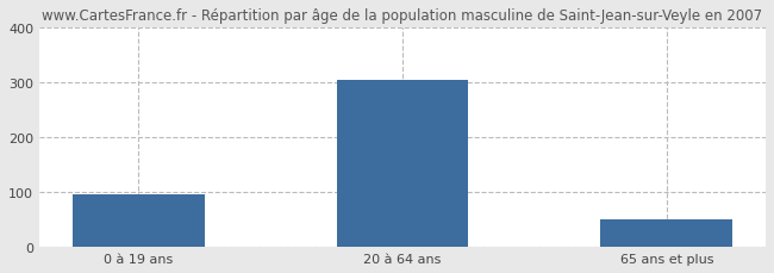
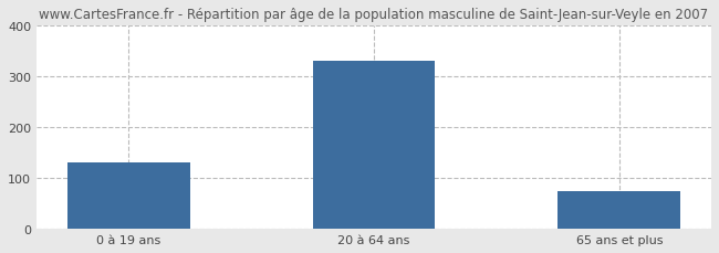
0 à 19 ans: 95 -> 130
20 à 64 ans: 305 -> 330
65 ans et plus: 50 -> 75
